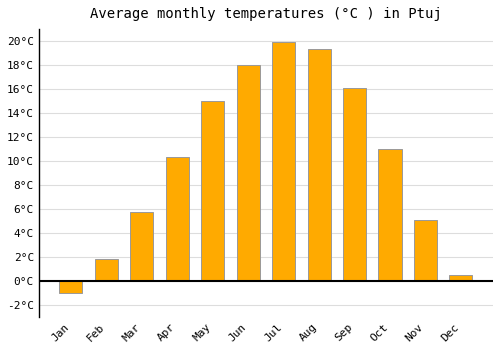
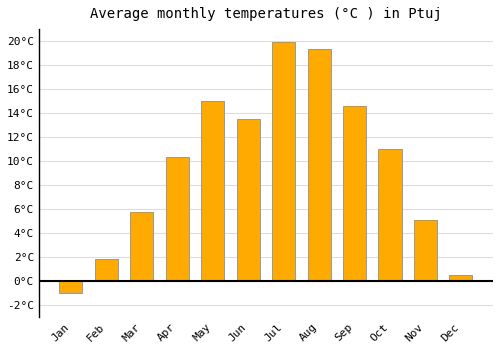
Jun: 18.0°C -> 13.5°C
Sep: 16.1°C -> 14.6°C
